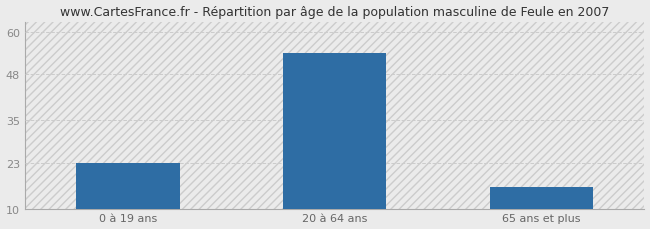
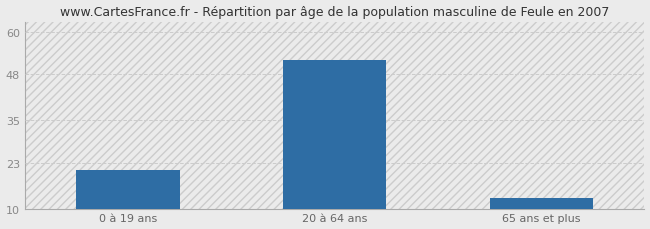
0 à 19 ans: 23 -> 21
20 à 64 ans: 54 -> 52
65 ans et plus: 16 -> 13
